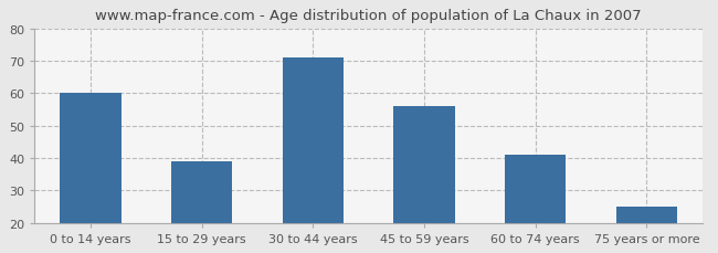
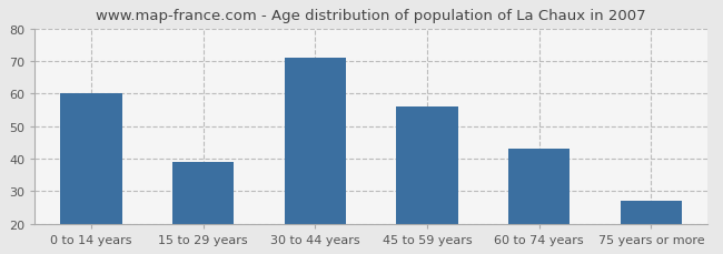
60 to 74 years: 41 -> 43
75 years or more: 25 -> 27
